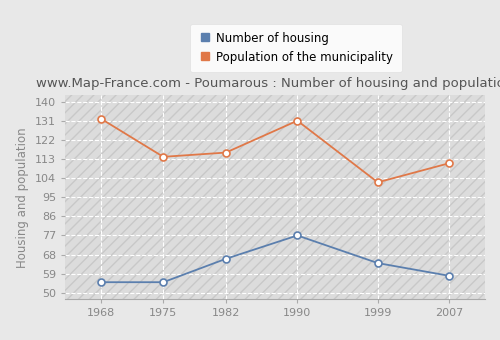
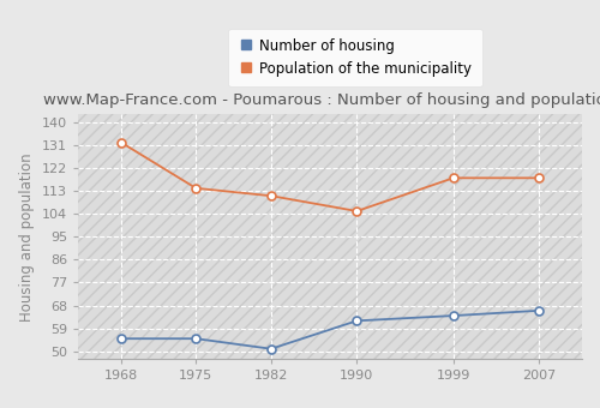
Number of housing/1982: 66 -> 51
Population of the municipality/1982: 116 -> 111
Number of housing/1990: 77 -> 62
Population of the municipality/1990: 131 -> 105
Population of the municipality/1999: 102 -> 118
Number of housing/2007: 58 -> 66
Population of the municipality/2007: 111 -> 118
